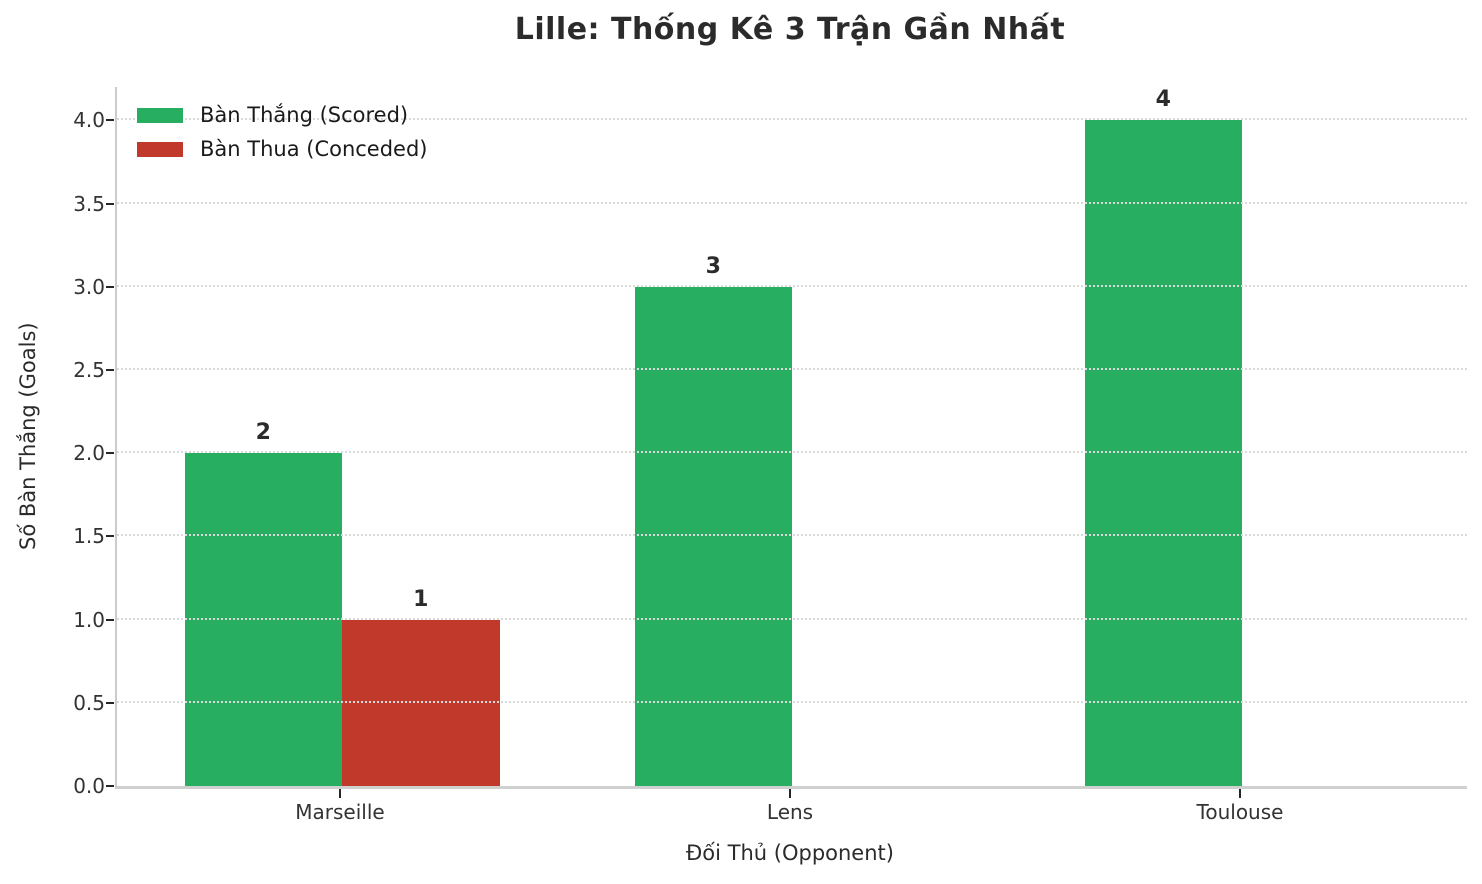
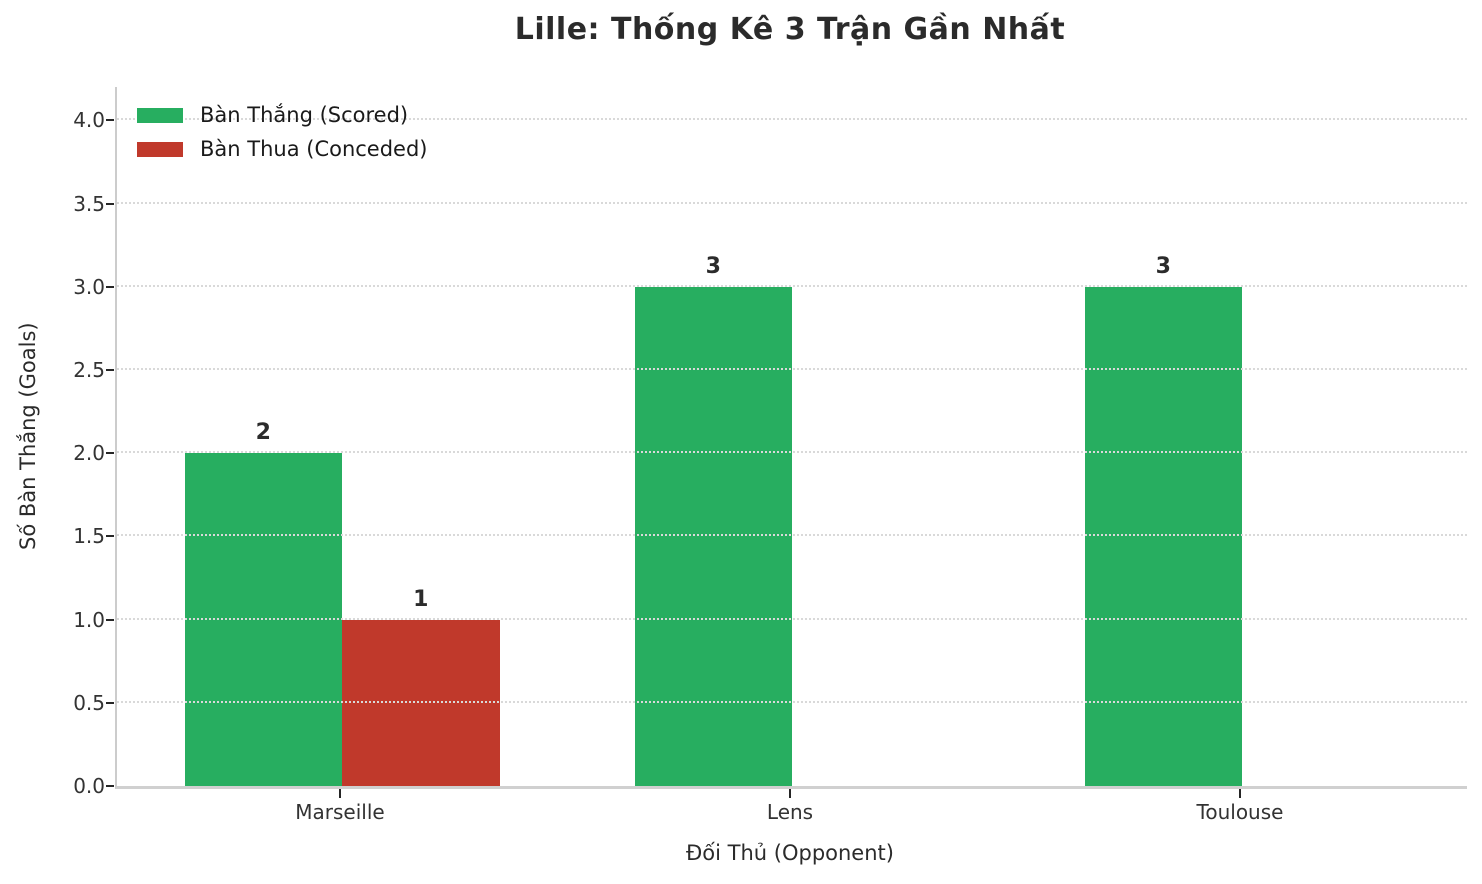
Bàn Thắng (Scored)/Toulouse: 4 -> 3
